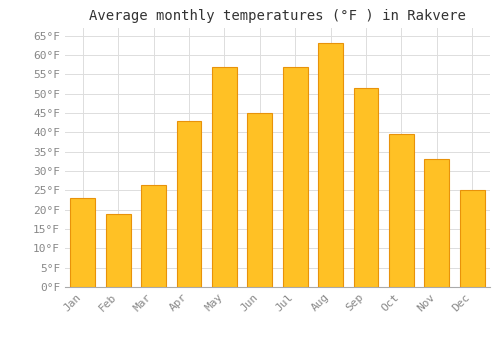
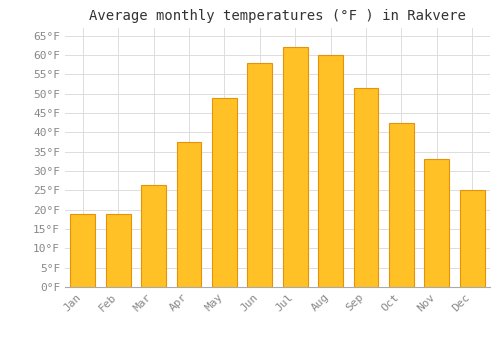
Jan: 23.0°F -> 19.0°F
Apr: 43.0°F -> 37.5°F
May: 57.0°F -> 49.0°F
Jun: 45.0°F -> 58.0°F
Jul: 57.0°F -> 62.0°F
Aug: 63.0°F -> 60.0°F
Oct: 39.5°F -> 42.5°F
